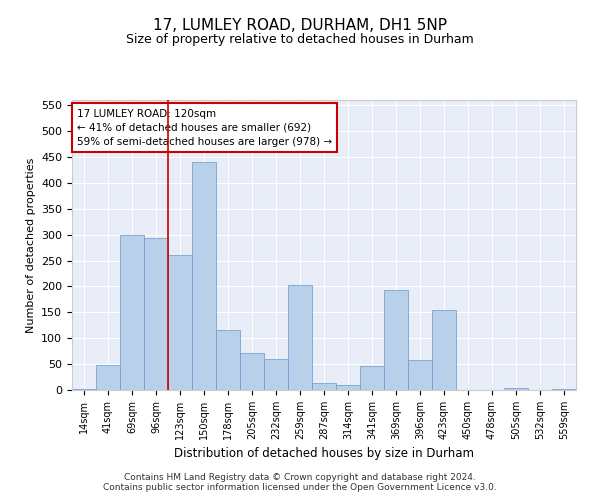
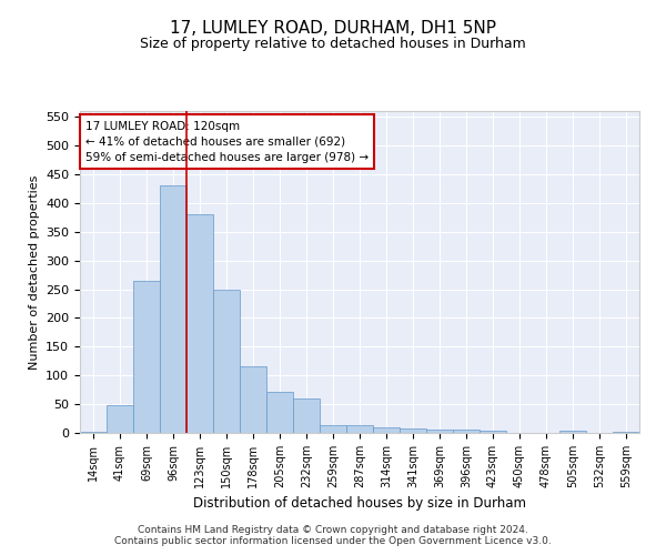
69sqm: 300 -> 265
96sqm: 294 -> 430
123sqm: 260 -> 380
150sqm: 440 -> 250
259sqm: 202 -> 14
341sqm: 46 -> 7
369sqm: 194 -> 6
396sqm: 58 -> 5
423sqm: 154 -> 4
